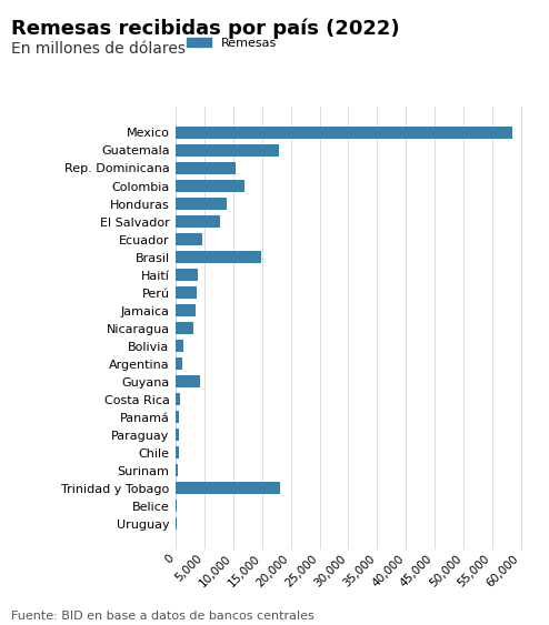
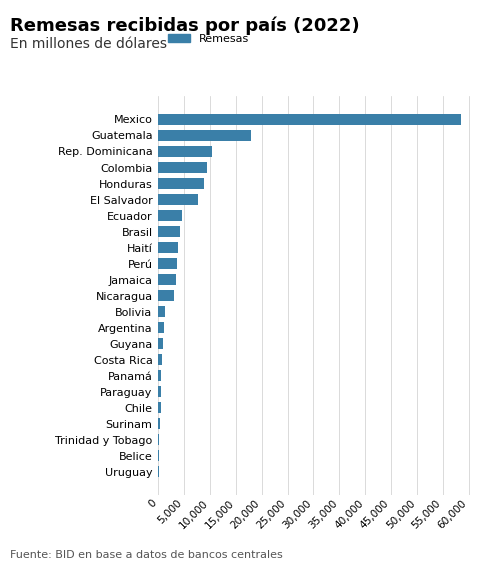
Colombia: 12,000 -> 9,400
Brasil: 14,800 -> 4,300
Guyana: 4,200 -> 1,000
Trinidad y Tobago: 18,200 -> 200
